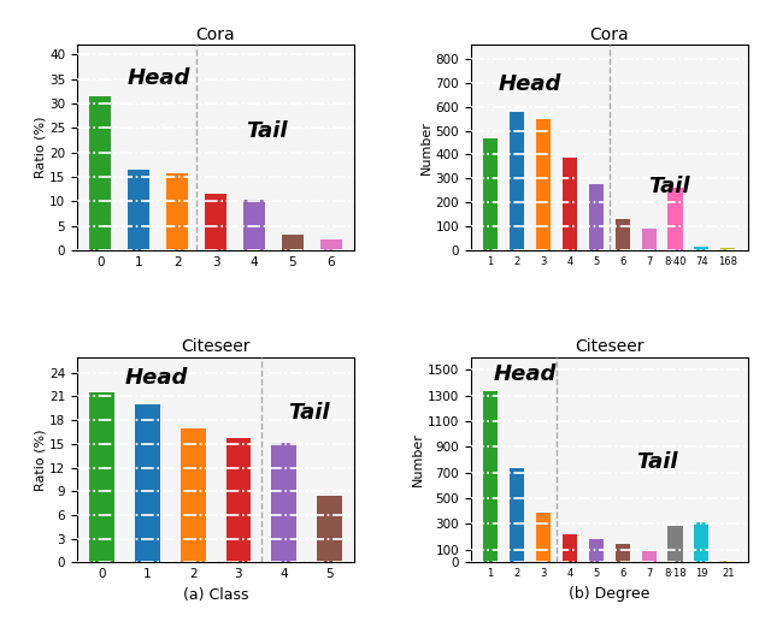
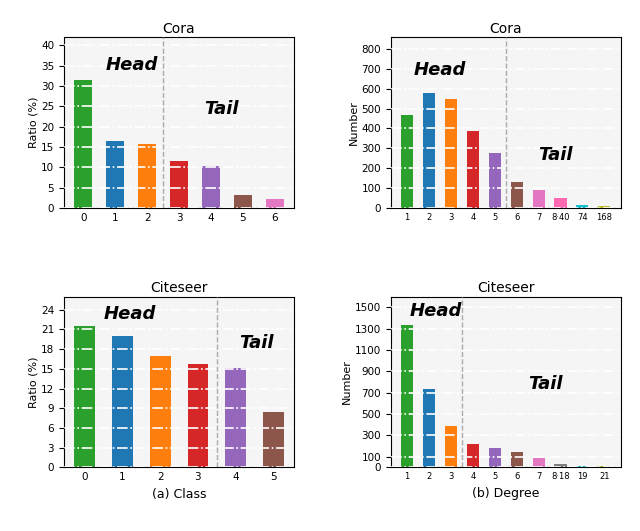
8·40: 260 -> 50
8·18: 280 -> 30
19: 310 -> 10
